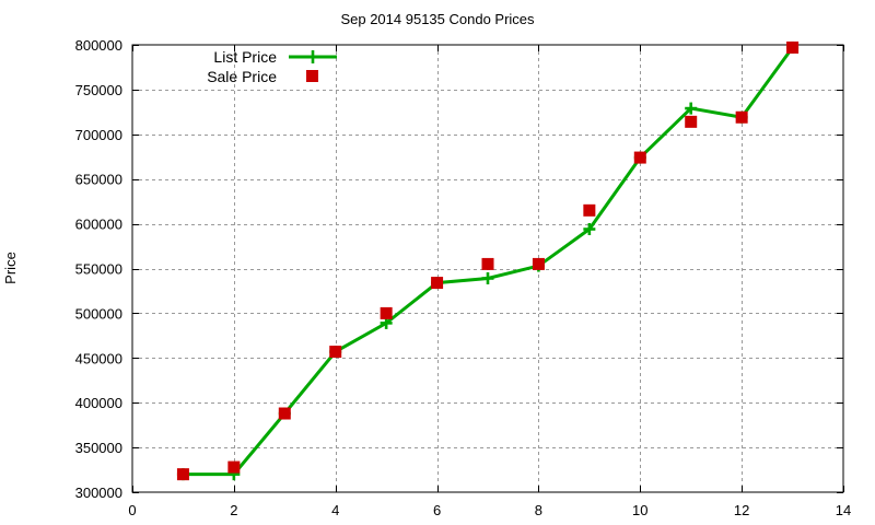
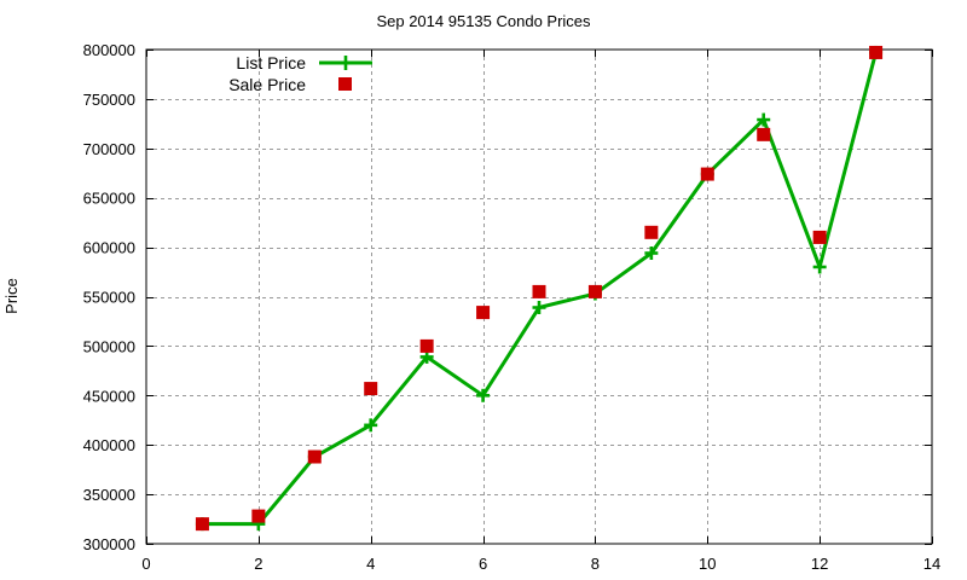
List Price/4: 460000 -> 420000
List Price/6: 530000 -> 450000
List Price/12: 720000 -> 580000
Sale Price/12: 720000 -> 610000
